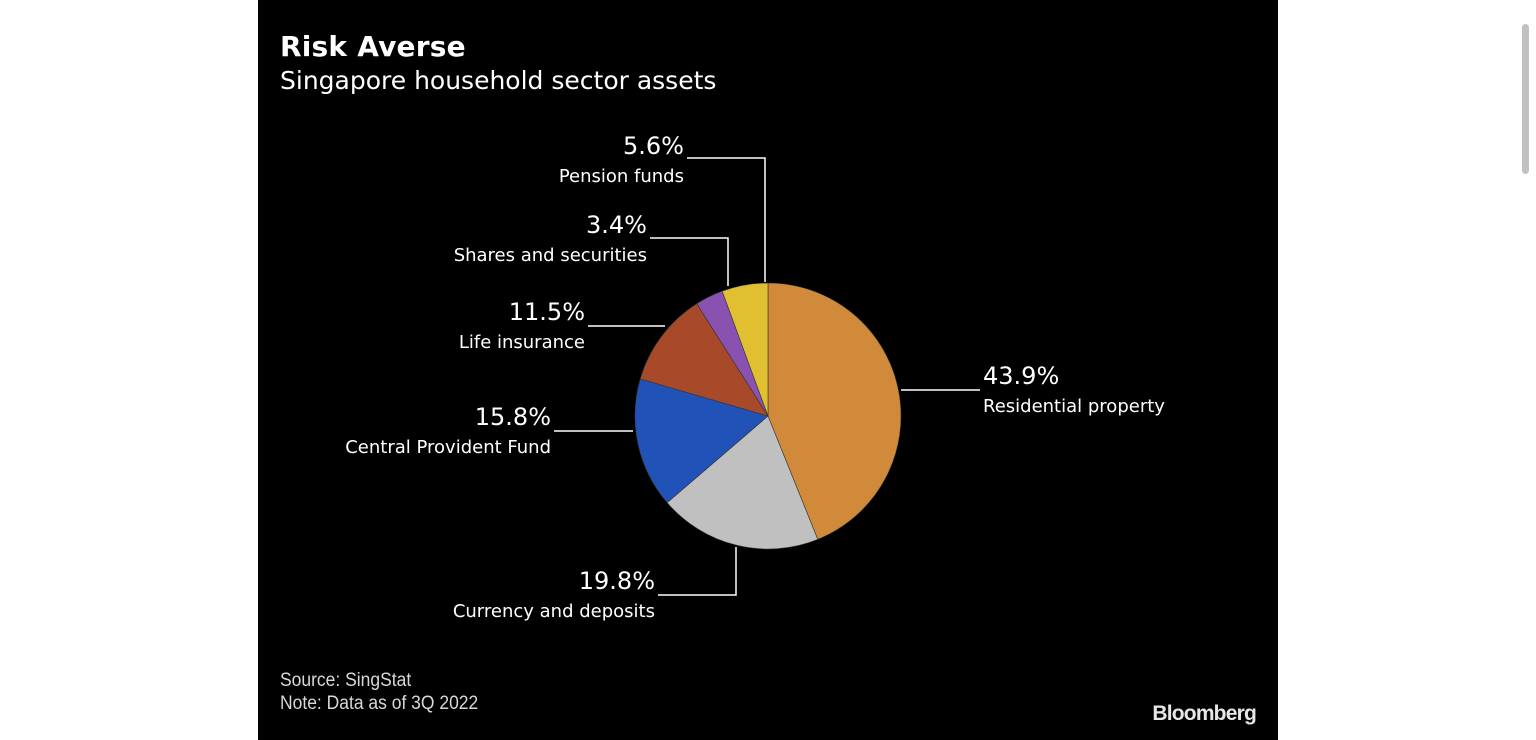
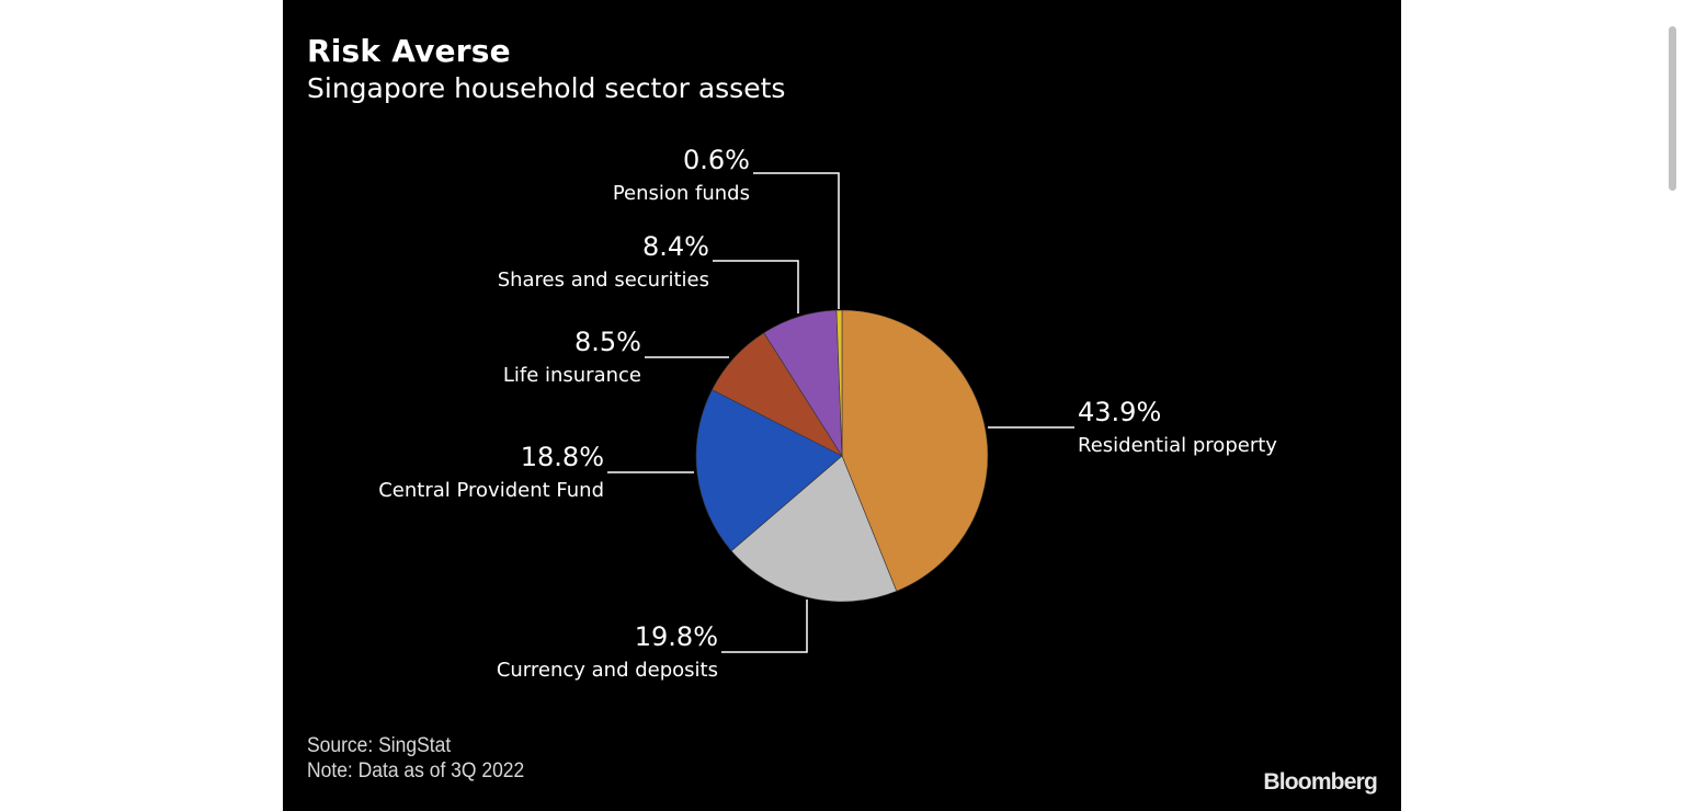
Central Provident Fund: 15.8% -> 18.8%
Life insurance: 11.5% -> 8.5%
Shares and securities: 3.4% -> 8.4%
Pension funds: 5.6% -> 0.6%
